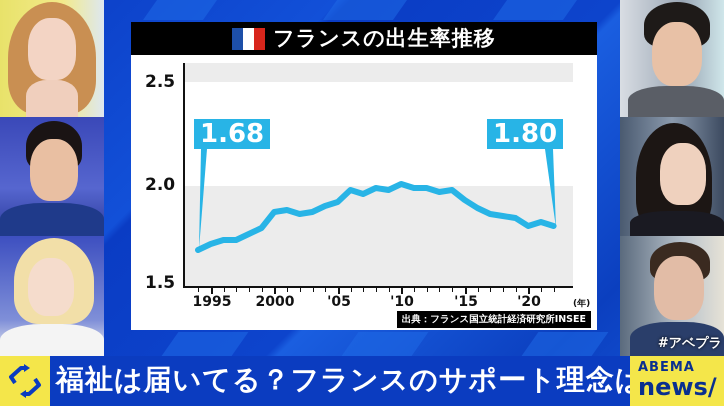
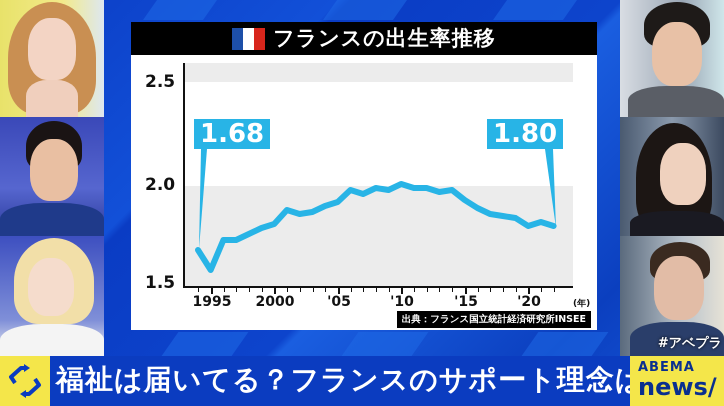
1995: 1.71 -> 1.58
2000: 1.87 -> 1.81
